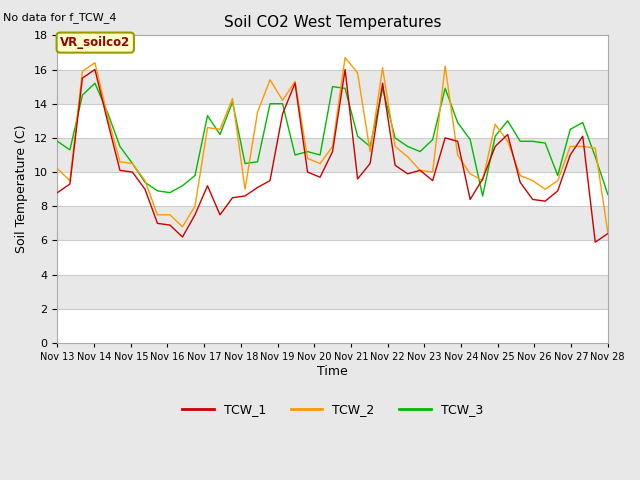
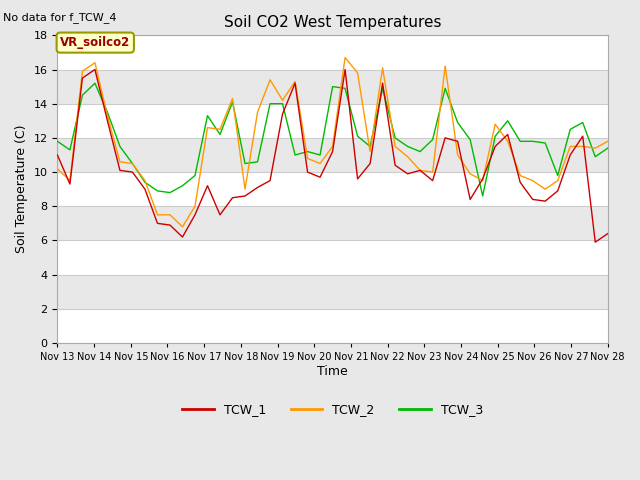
TCW_1/Nov 13: 8.8 -> 11.0
TCW_2/Nov 28: 6.5 -> 11.8
TCW_3/Nov 28: 8.7 -> 11.4
